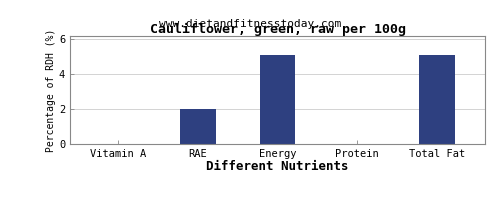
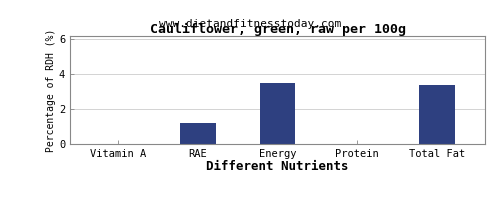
RAE: 2.0 -> 1.2
Energy: 5.1 -> 3.5
Total Fat: 5.1 -> 3.4
